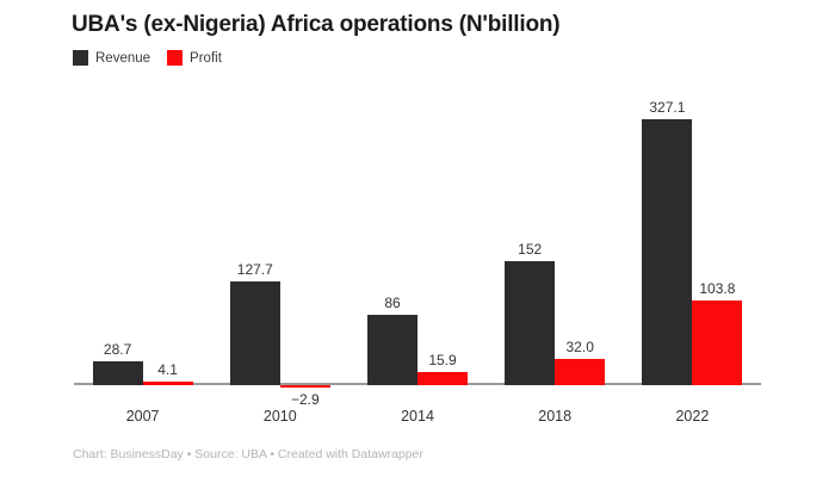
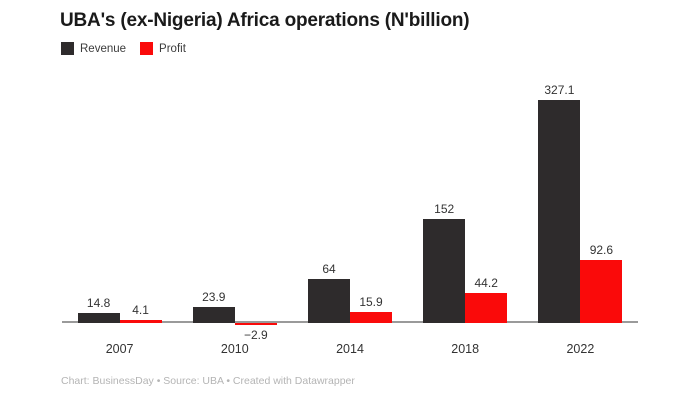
Revenue/2007: 28.7 -> 14.8
Revenue/2010: 127.7 -> 23.9
Revenue/2014: 86 -> 64
Profit/2018: 32.0 -> 44.2
Profit/2022: 103.8 -> 92.6
